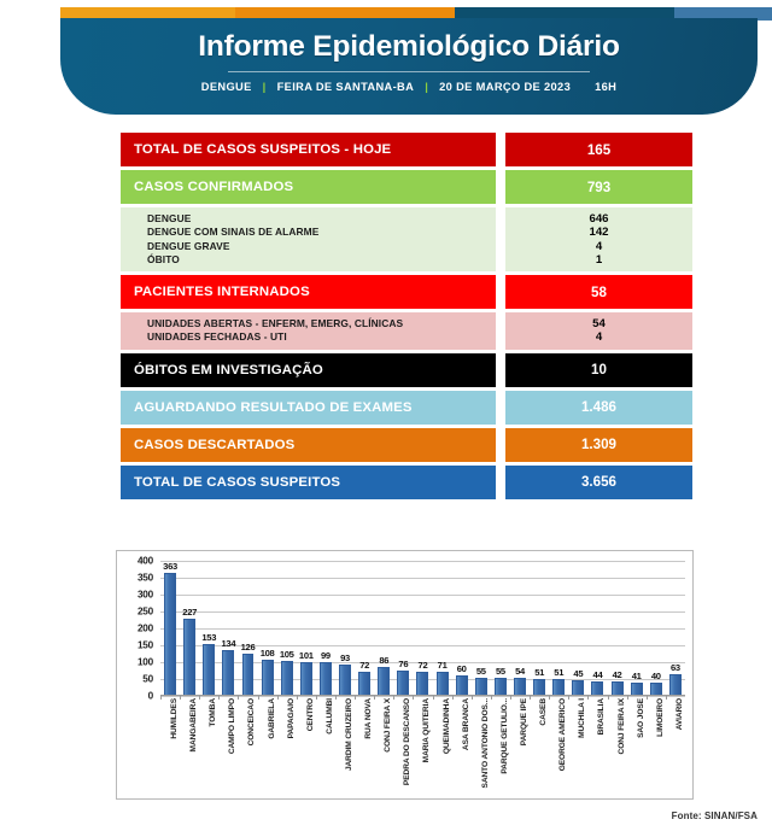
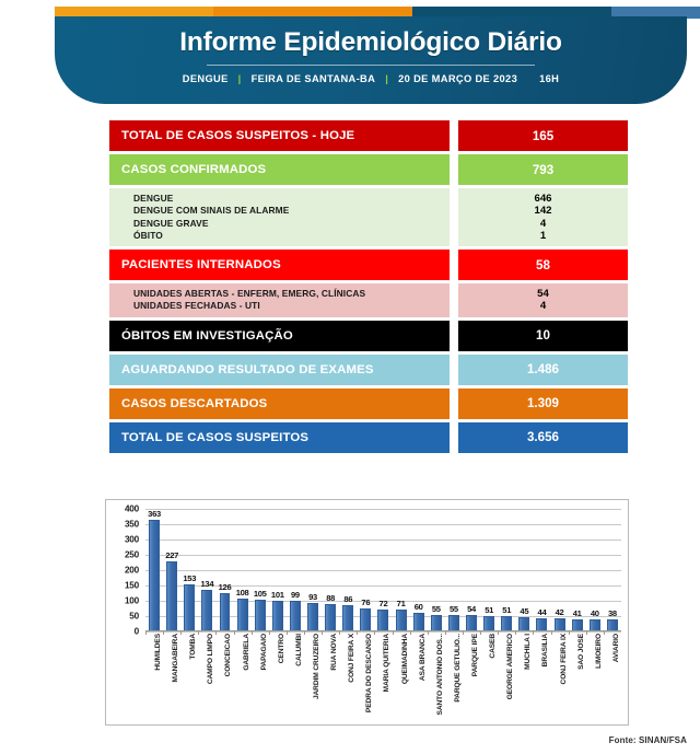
RUA NOVA: 72 -> 88
AVIARIO: 63 -> 38
